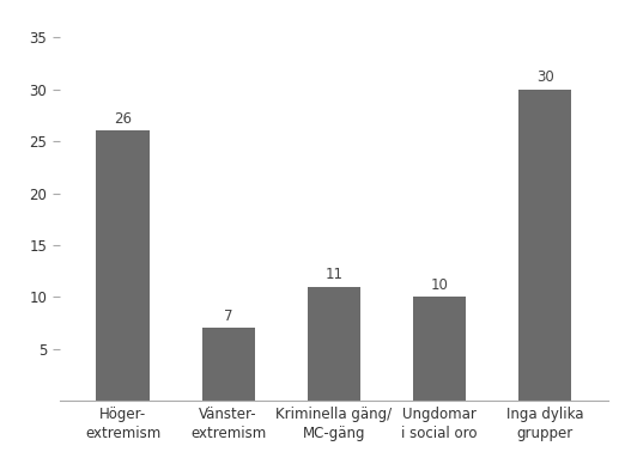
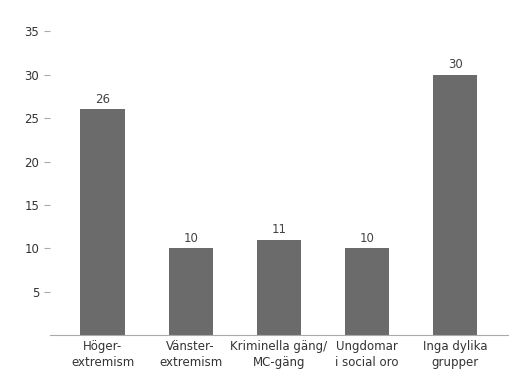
Vänster- extremism: 7 -> 10
